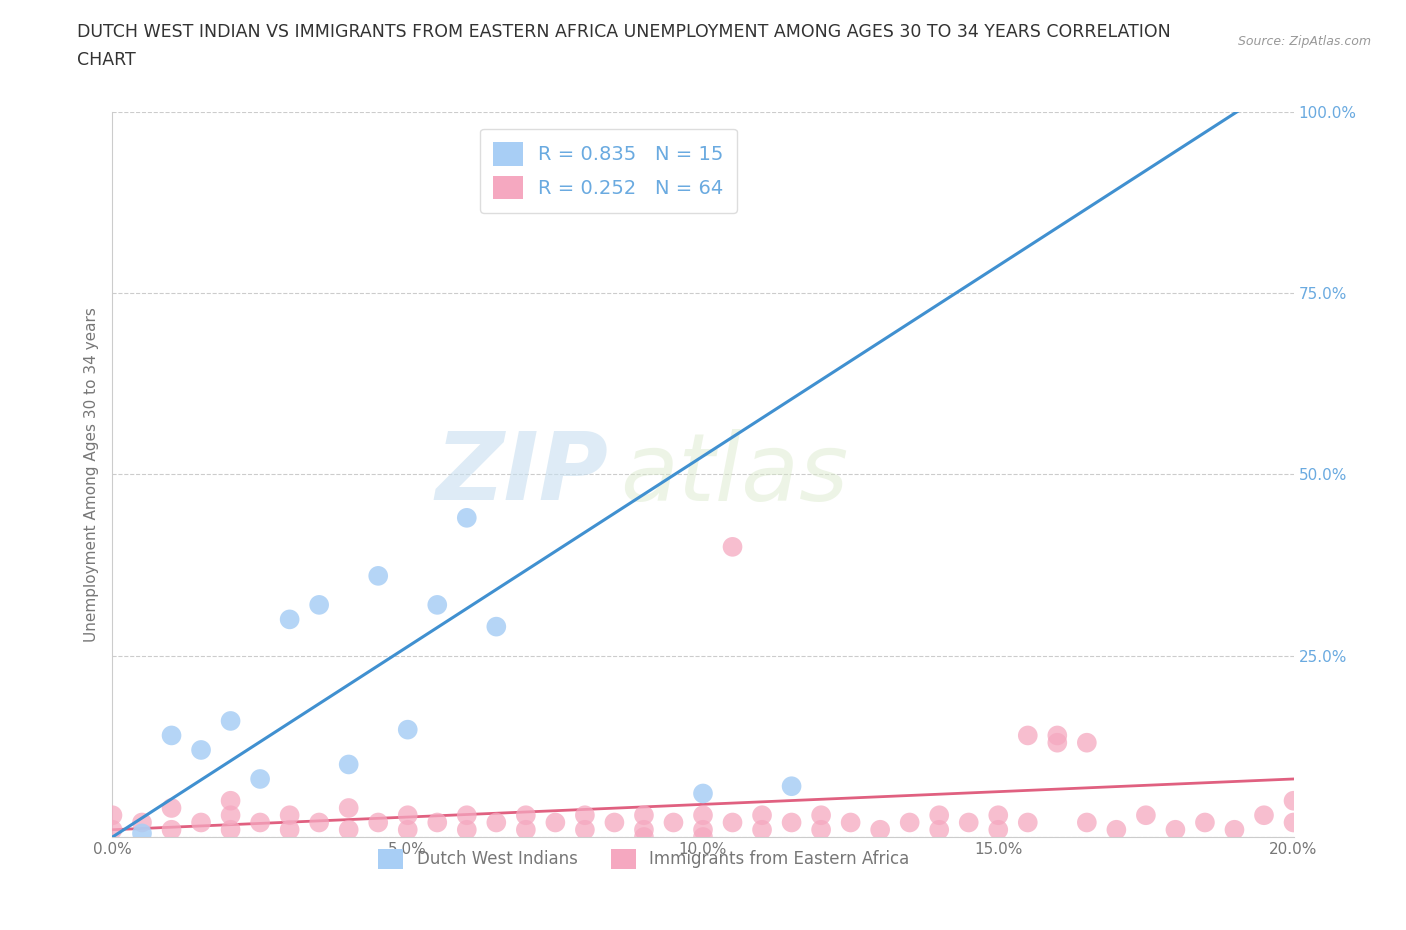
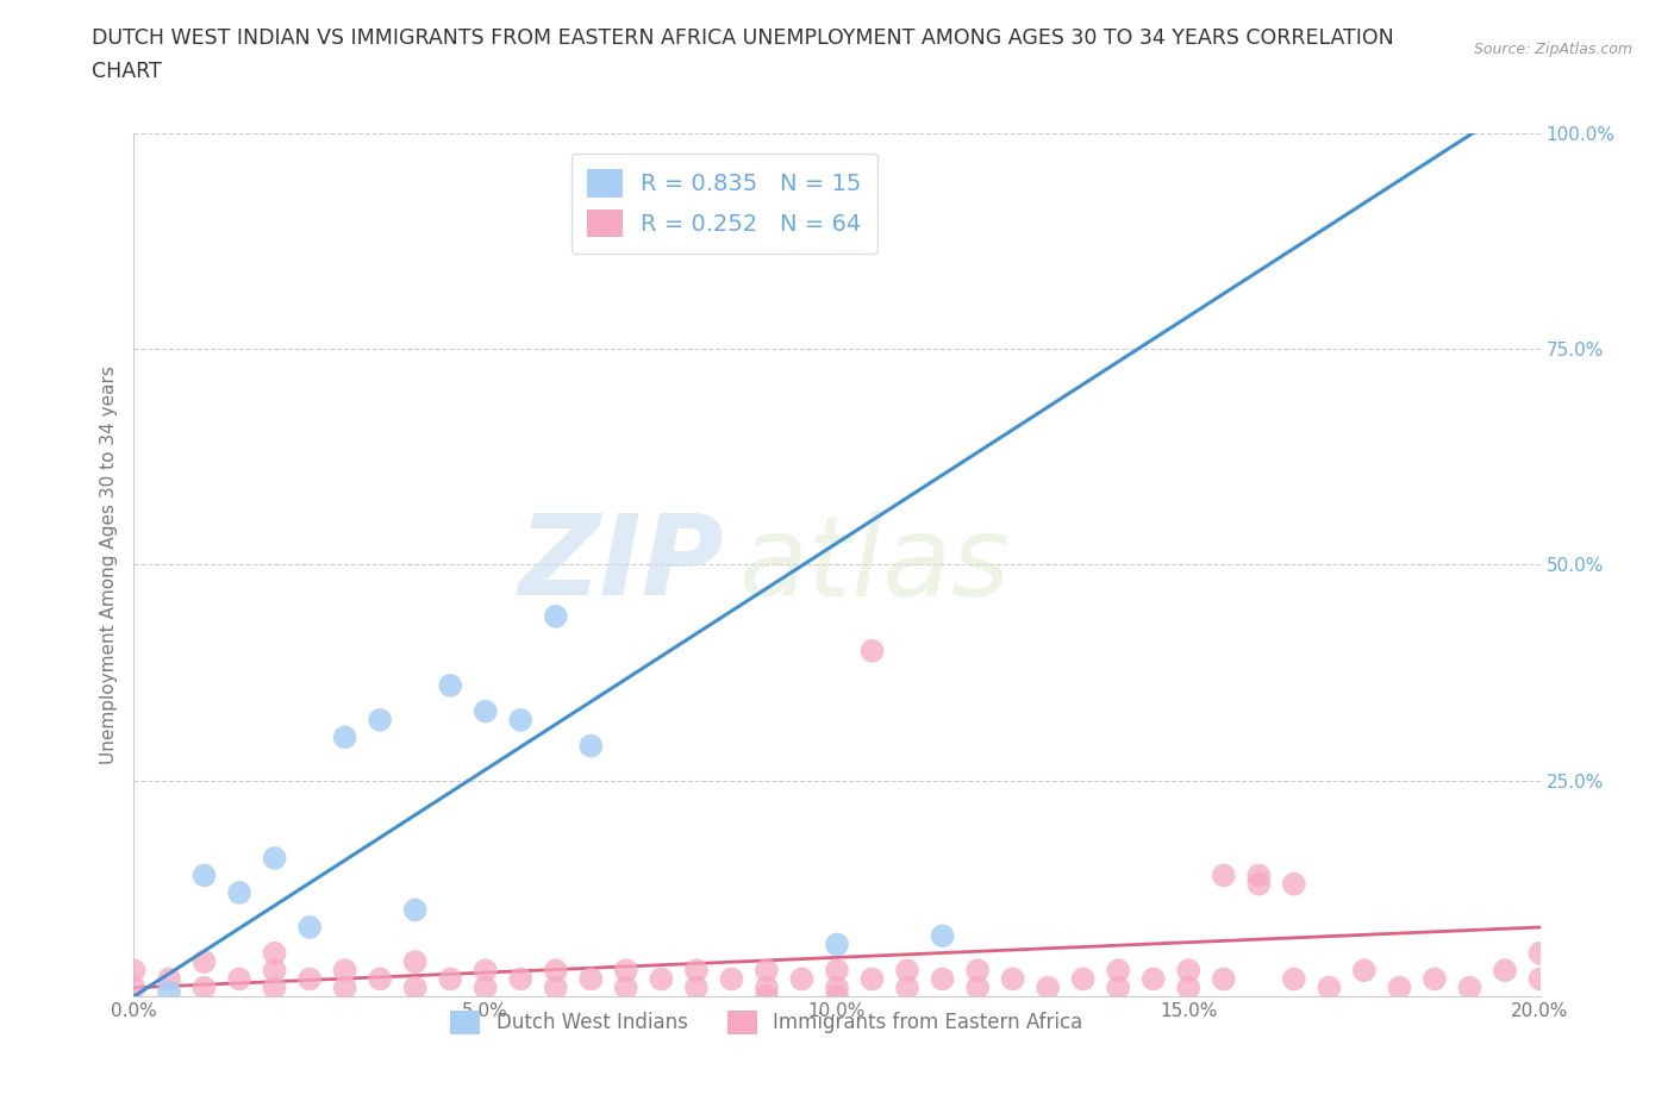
Dutch West Indians/5.0%: 14.8% -> 33.0%
